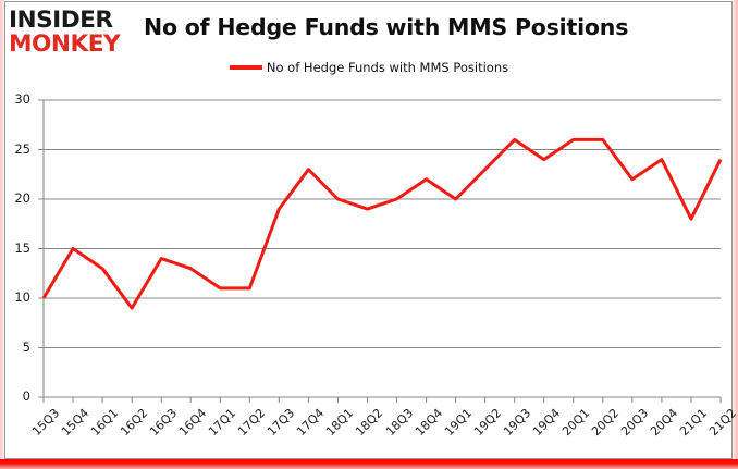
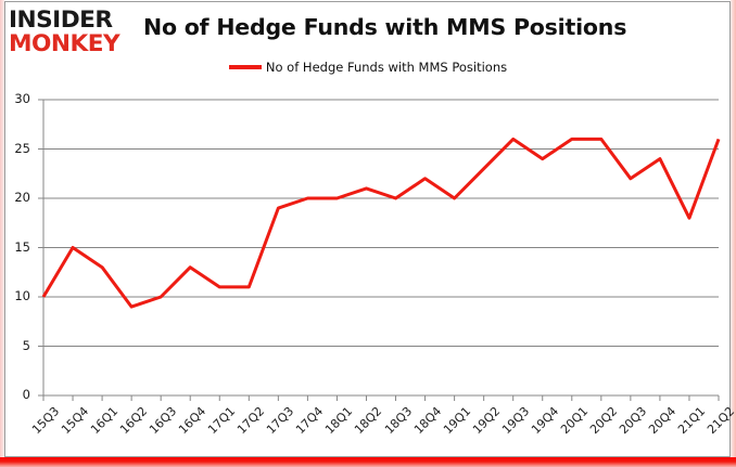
16Q3: 14 -> 10
17Q4: 23 -> 20
18Q2: 19 -> 21
21Q2: 24 -> 26
